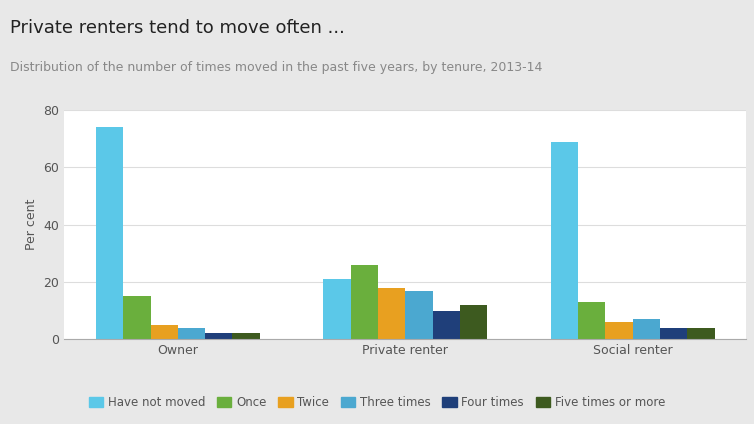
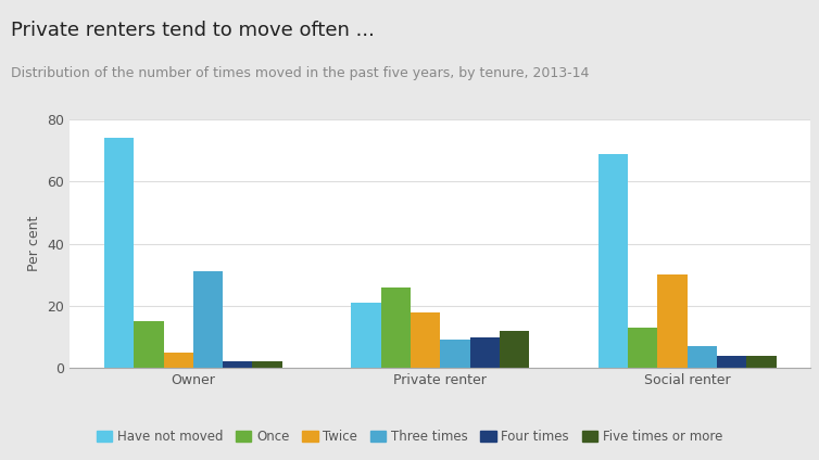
Three times/Owner: 4 -> 31
Three times/Private renter: 17 -> 9
Twice/Social renter: 6 -> 30
